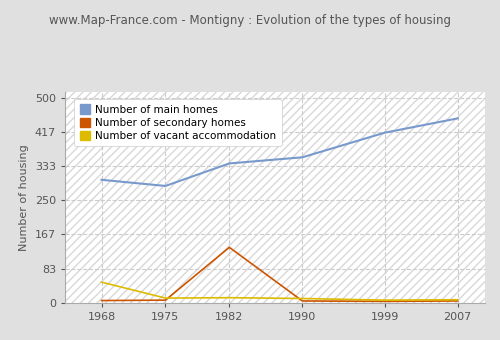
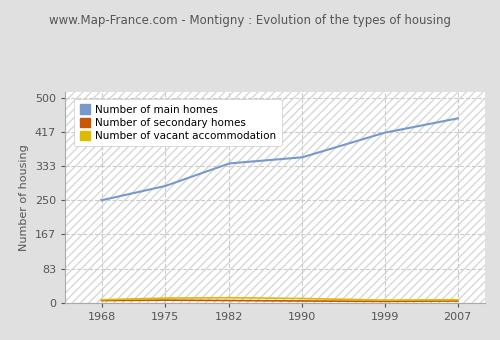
Number of main homes/1968: 300 -> 250
Number of vacant accommodation/1968: 50 -> 7
Number of secondary homes/1982: 135 -> 5
